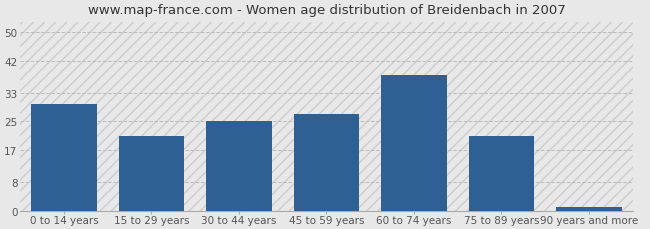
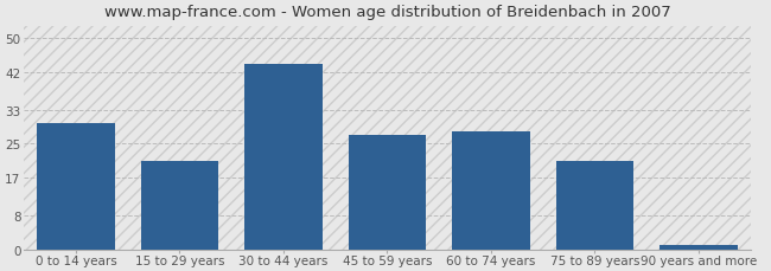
30 to 44 years: 25 -> 44
60 to 74 years: 38 -> 28
